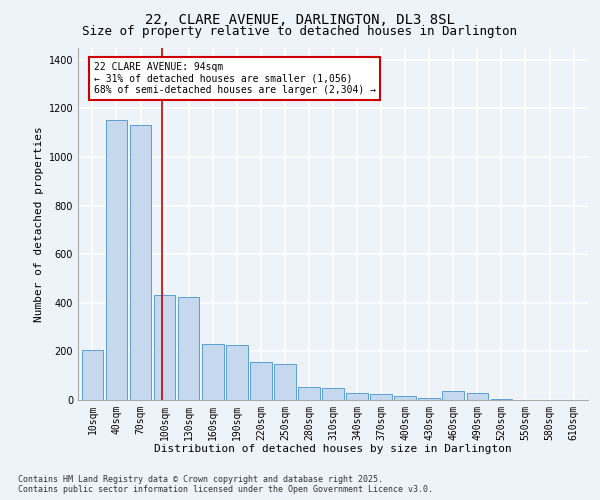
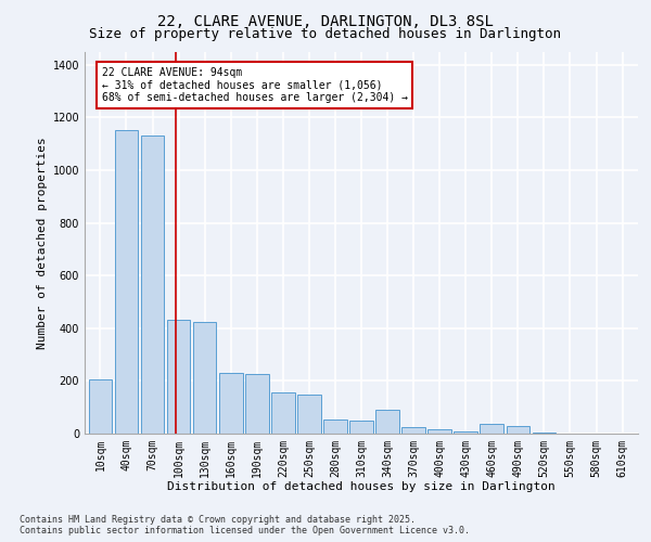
340sqm: 30 -> 90
